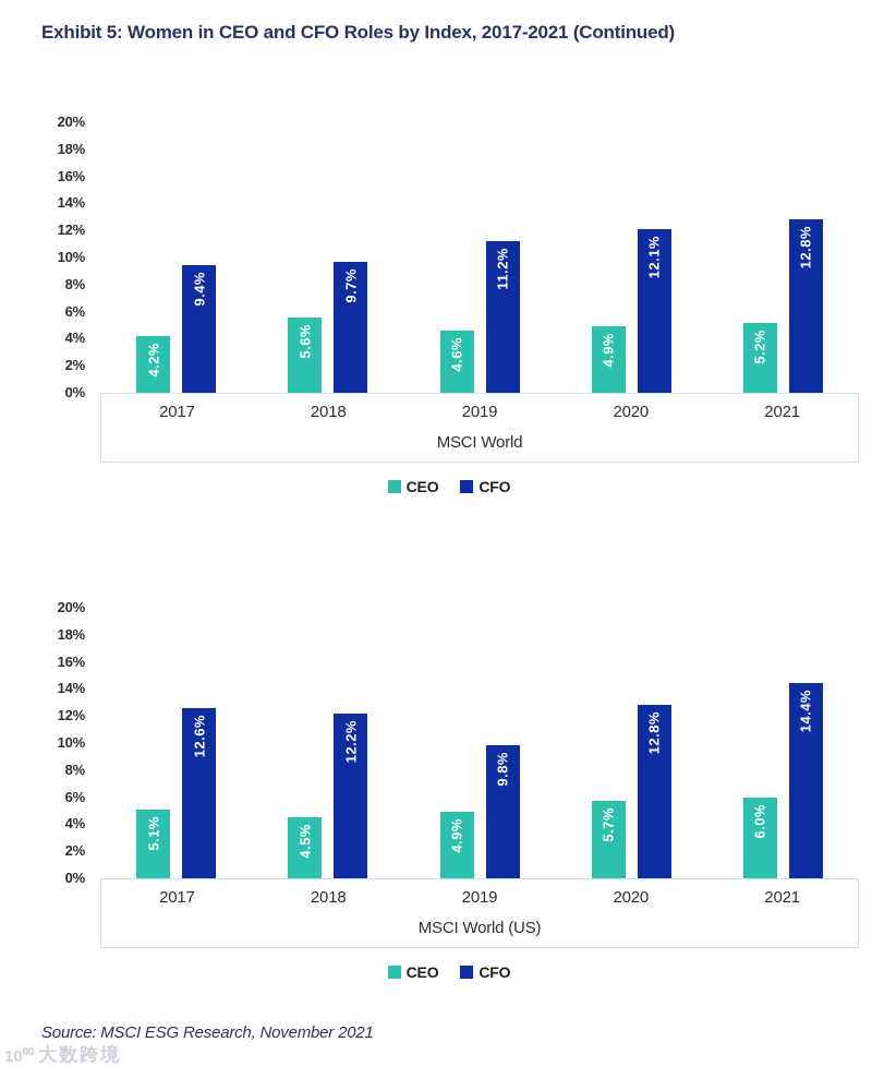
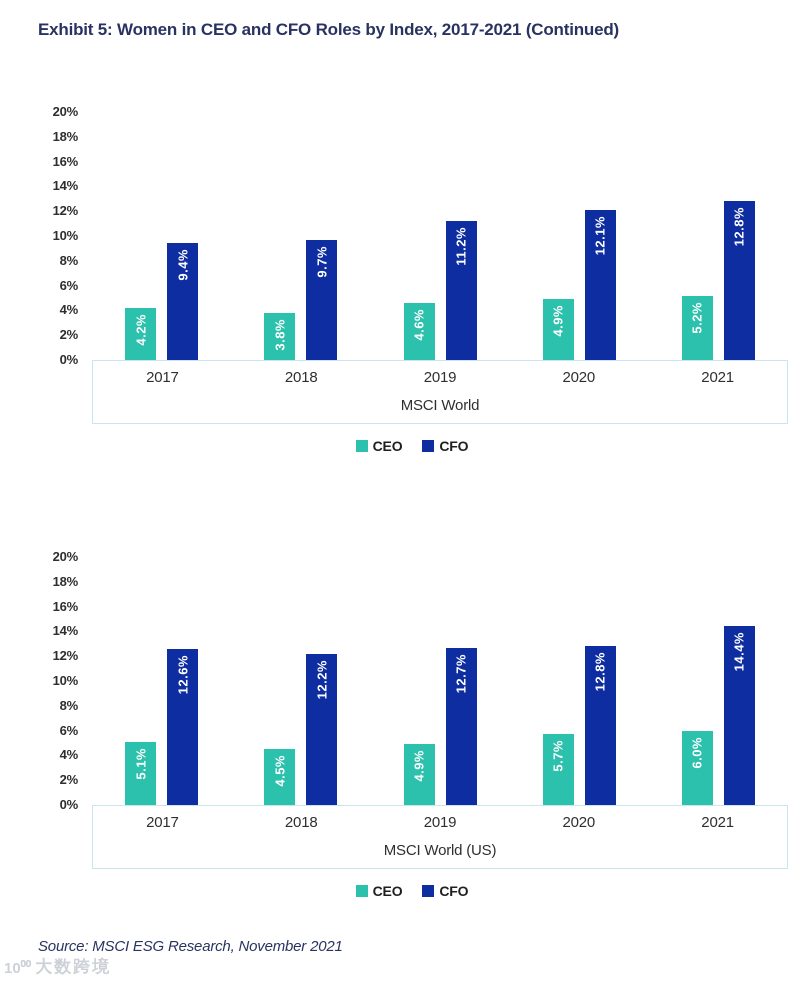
MSCI World/CEO/2018: 5.6% -> 3.8%
MSCI World (US)/CFO/2019: 9.8% -> 12.7%
